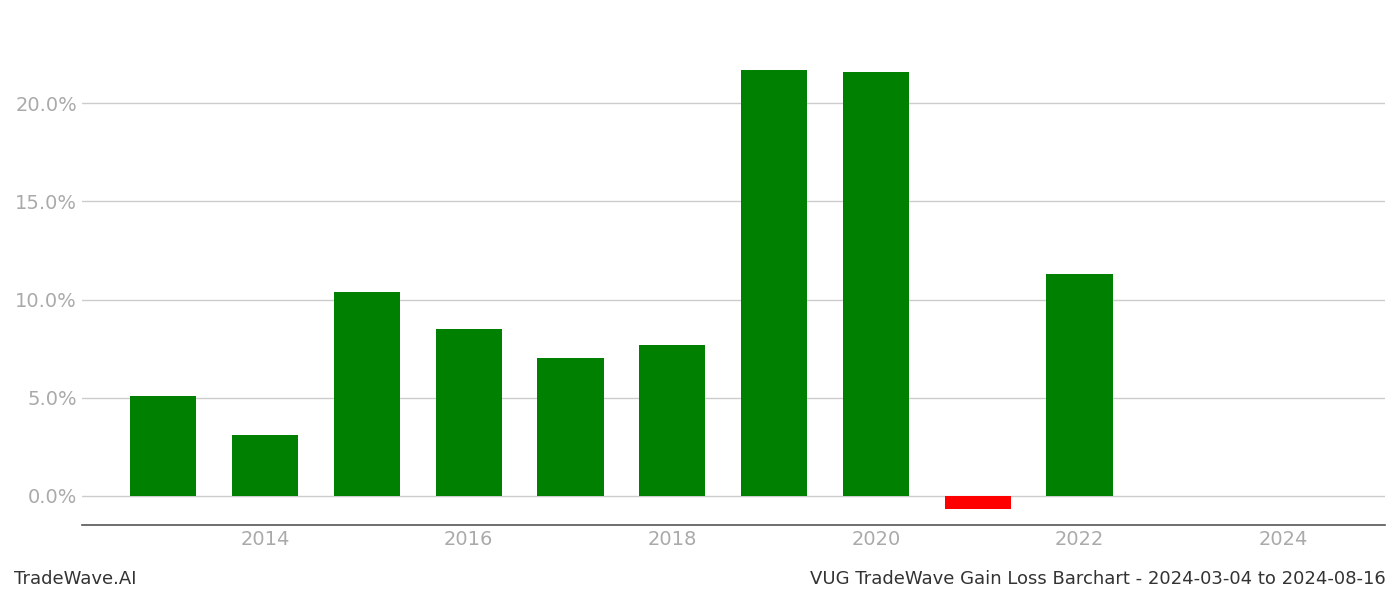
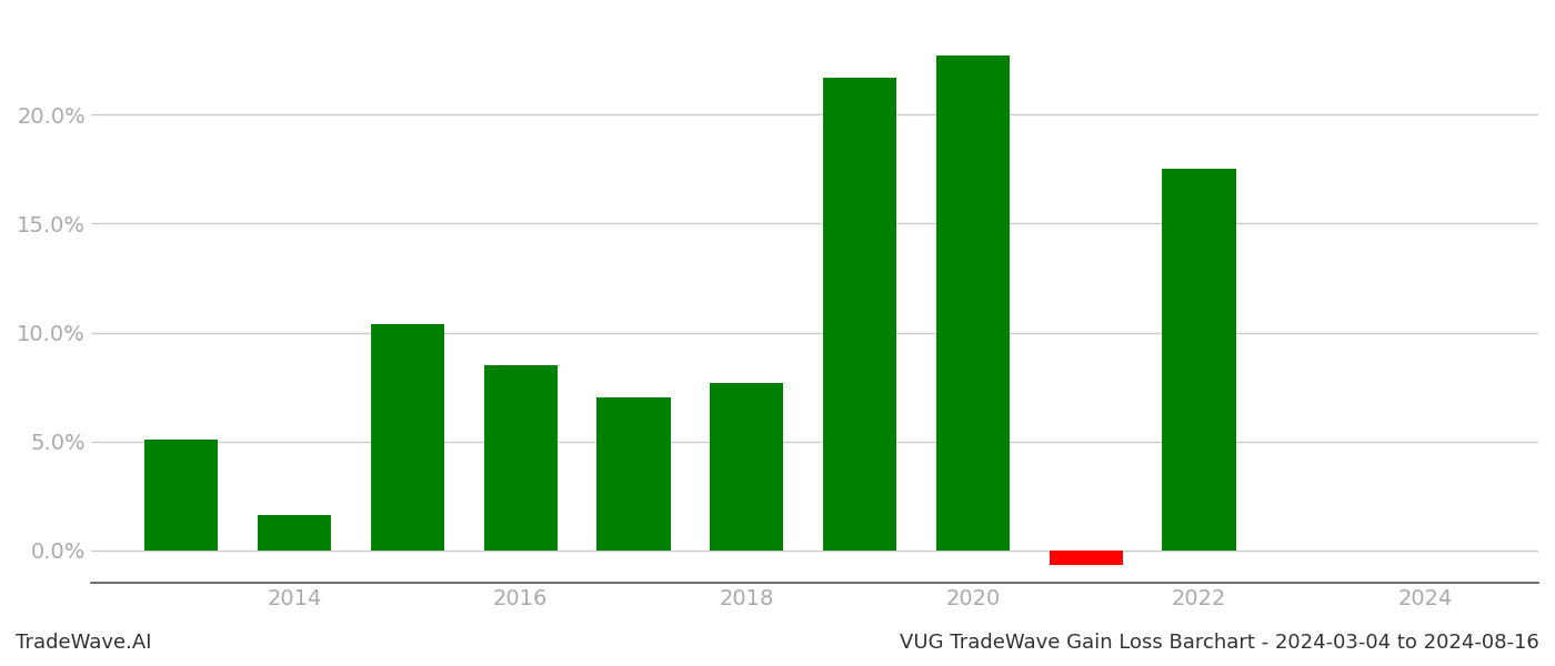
2014: 3.1% -> 1.6%
2020: 21.6% -> 22.7%
2022: 11.3% -> 17.5%
